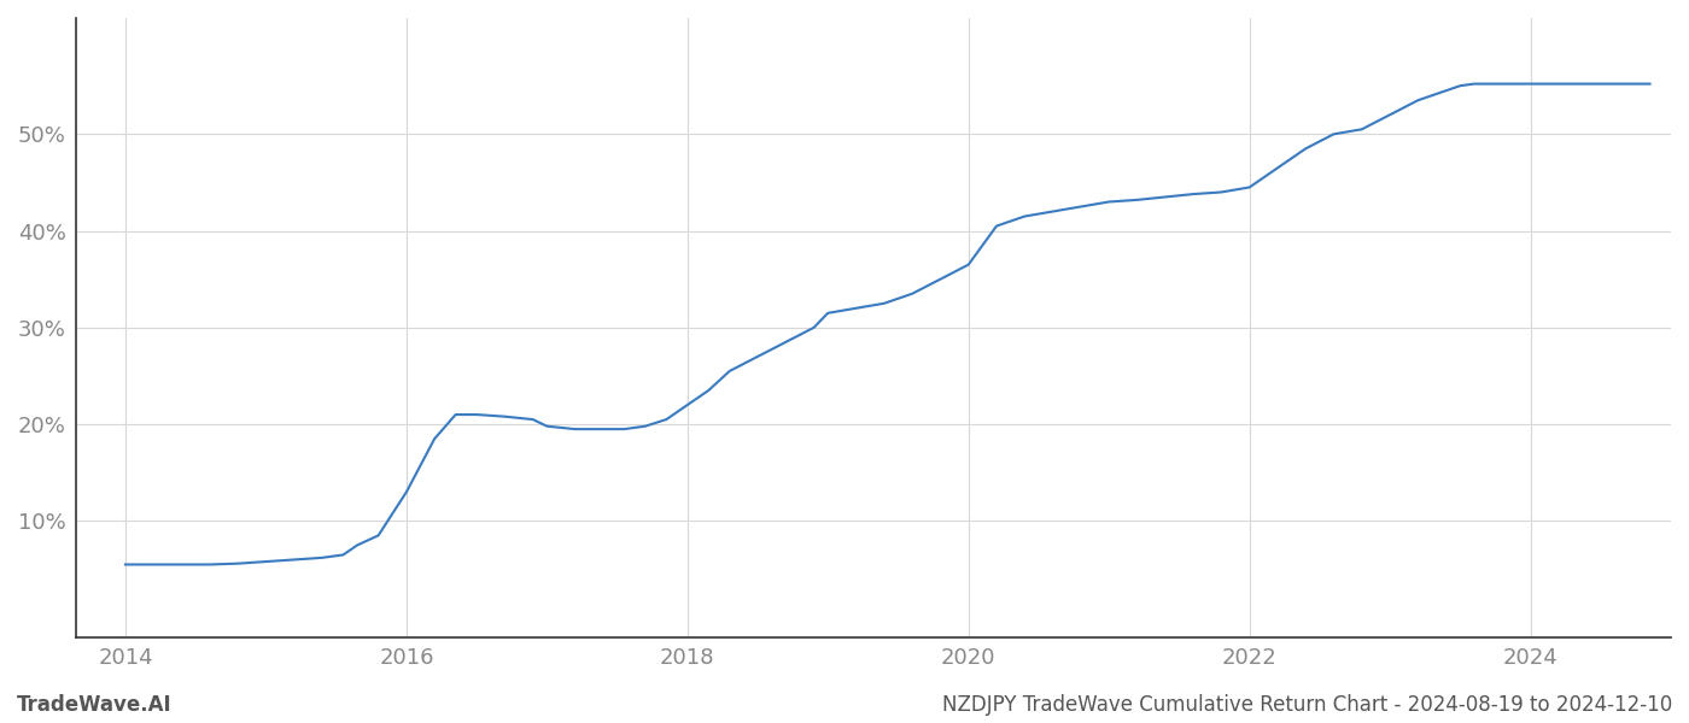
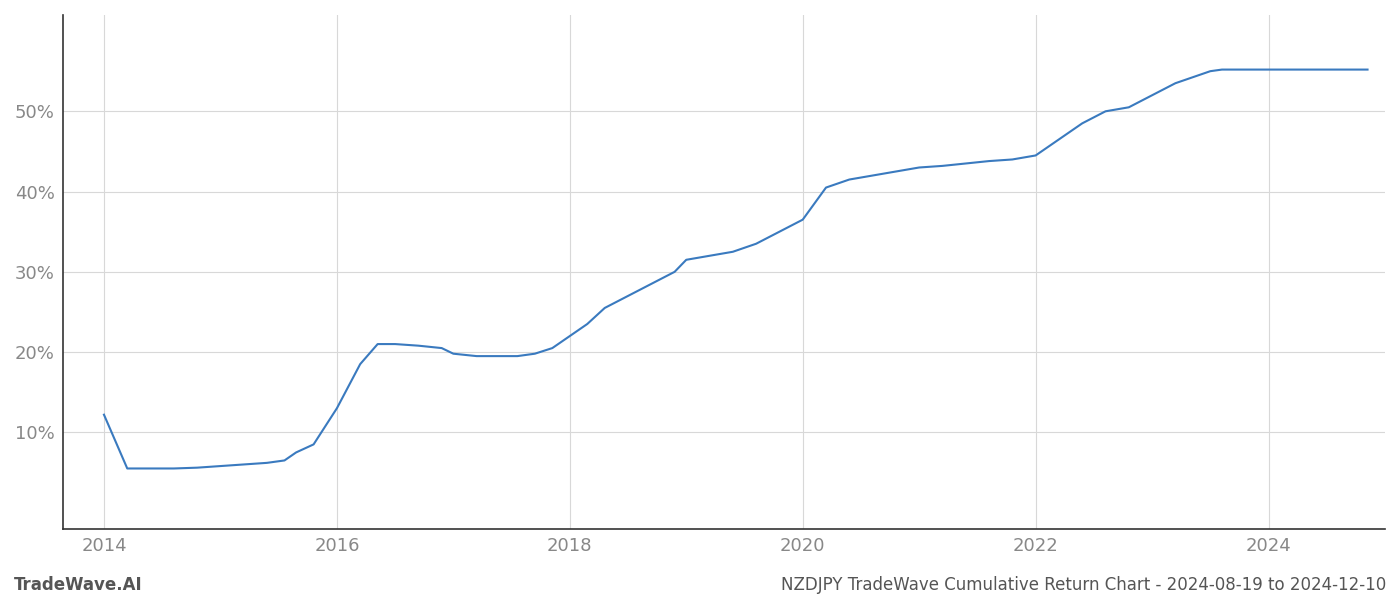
2014: 5.5% -> 12.2%
